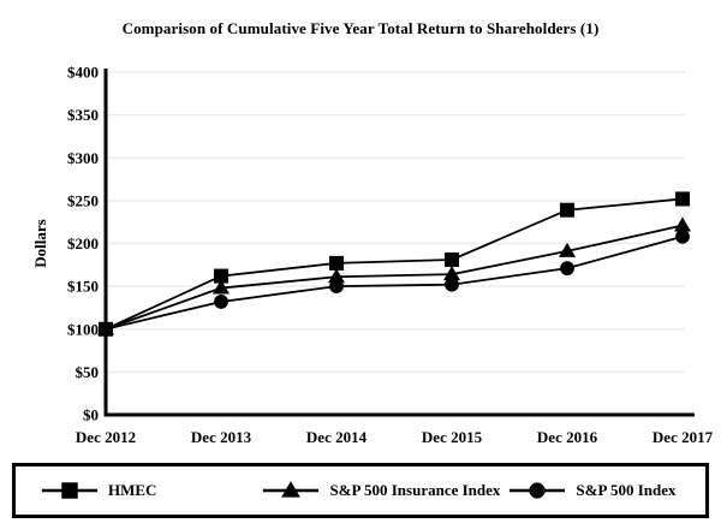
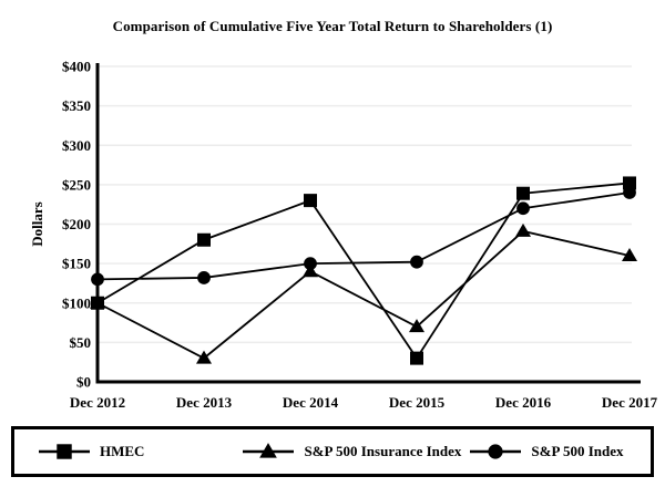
S&P 500 Index/Dec 2012: $100 -> $130
HMEC/Dec 2013: $160 -> $180
S&P 500 Insurance Index/Dec 2013: $150 -> $30
HMEC/Dec 2014: $180 -> $230
S&P 500 Insurance Index/Dec 2014: $160 -> $140
HMEC/Dec 2015: $180 -> $30
S&P 500 Insurance Index/Dec 2015: $160 -> $70
S&P 500 Index/Dec 2016: $170 -> $220
S&P 500 Insurance Index/Dec 2017: $220 -> $160
S&P 500 Index/Dec 2017: $210 -> $240
